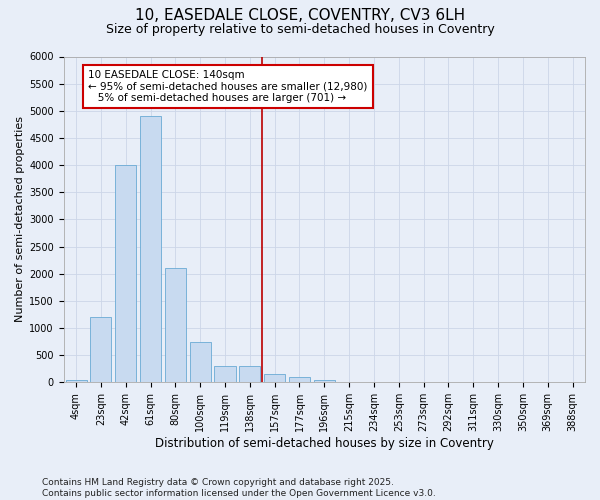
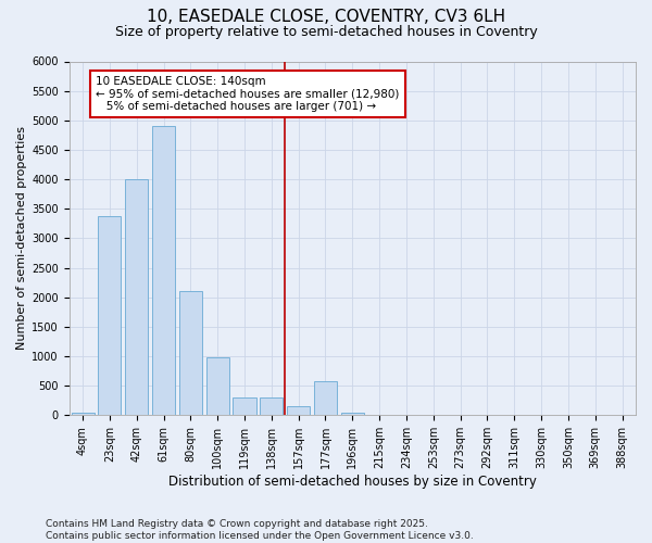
23sqm: 1200 -> 3380
100sqm: 750 -> 980
177sqm: 100 -> 580
